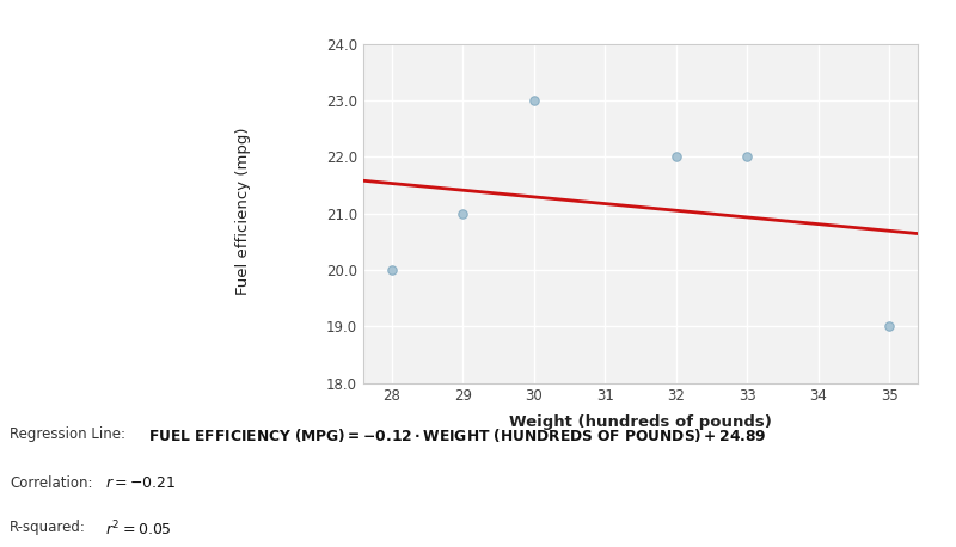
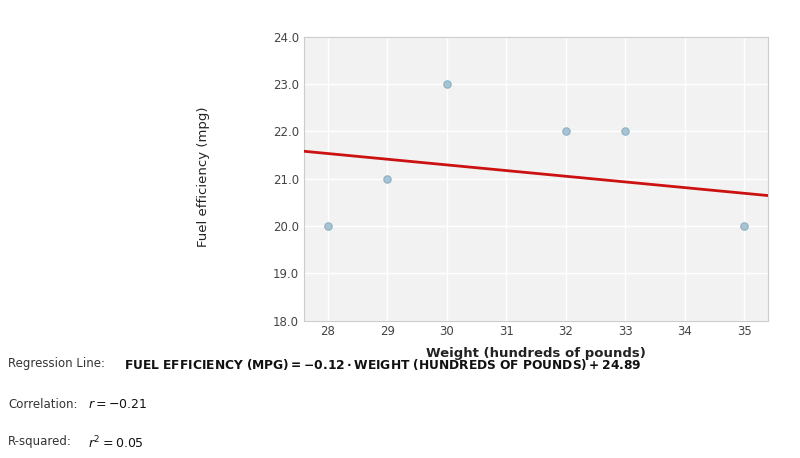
35: 19 -> 20
